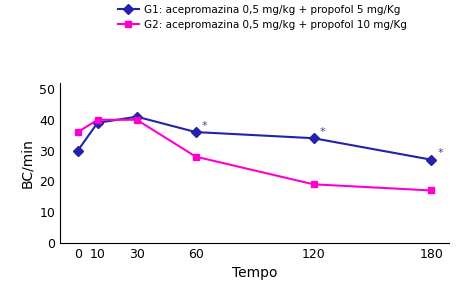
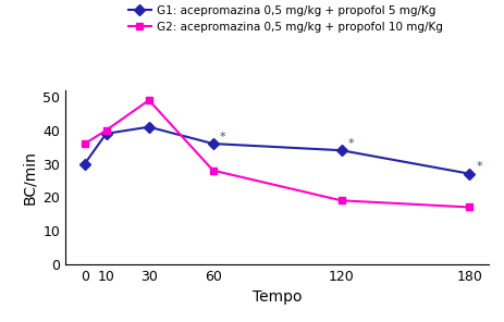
G2: acepromazina 0,5 mg/kg + propofol 10 mg/Kg/30: 40 -> 49
